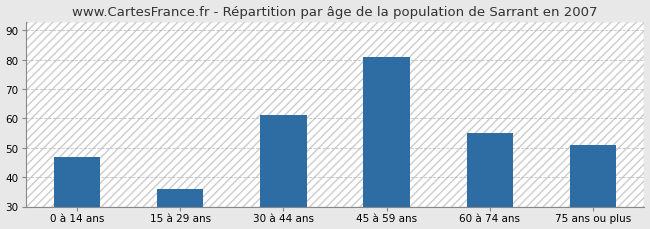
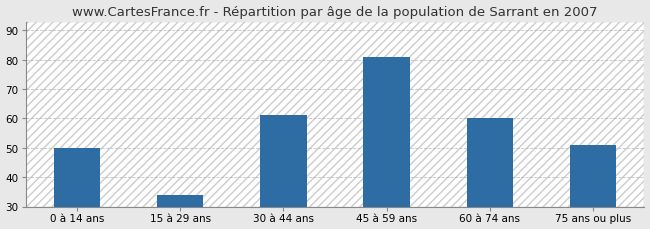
0 à 14 ans: 47 -> 50
15 à 29 ans: 36 -> 34
60 à 74 ans: 55 -> 60
